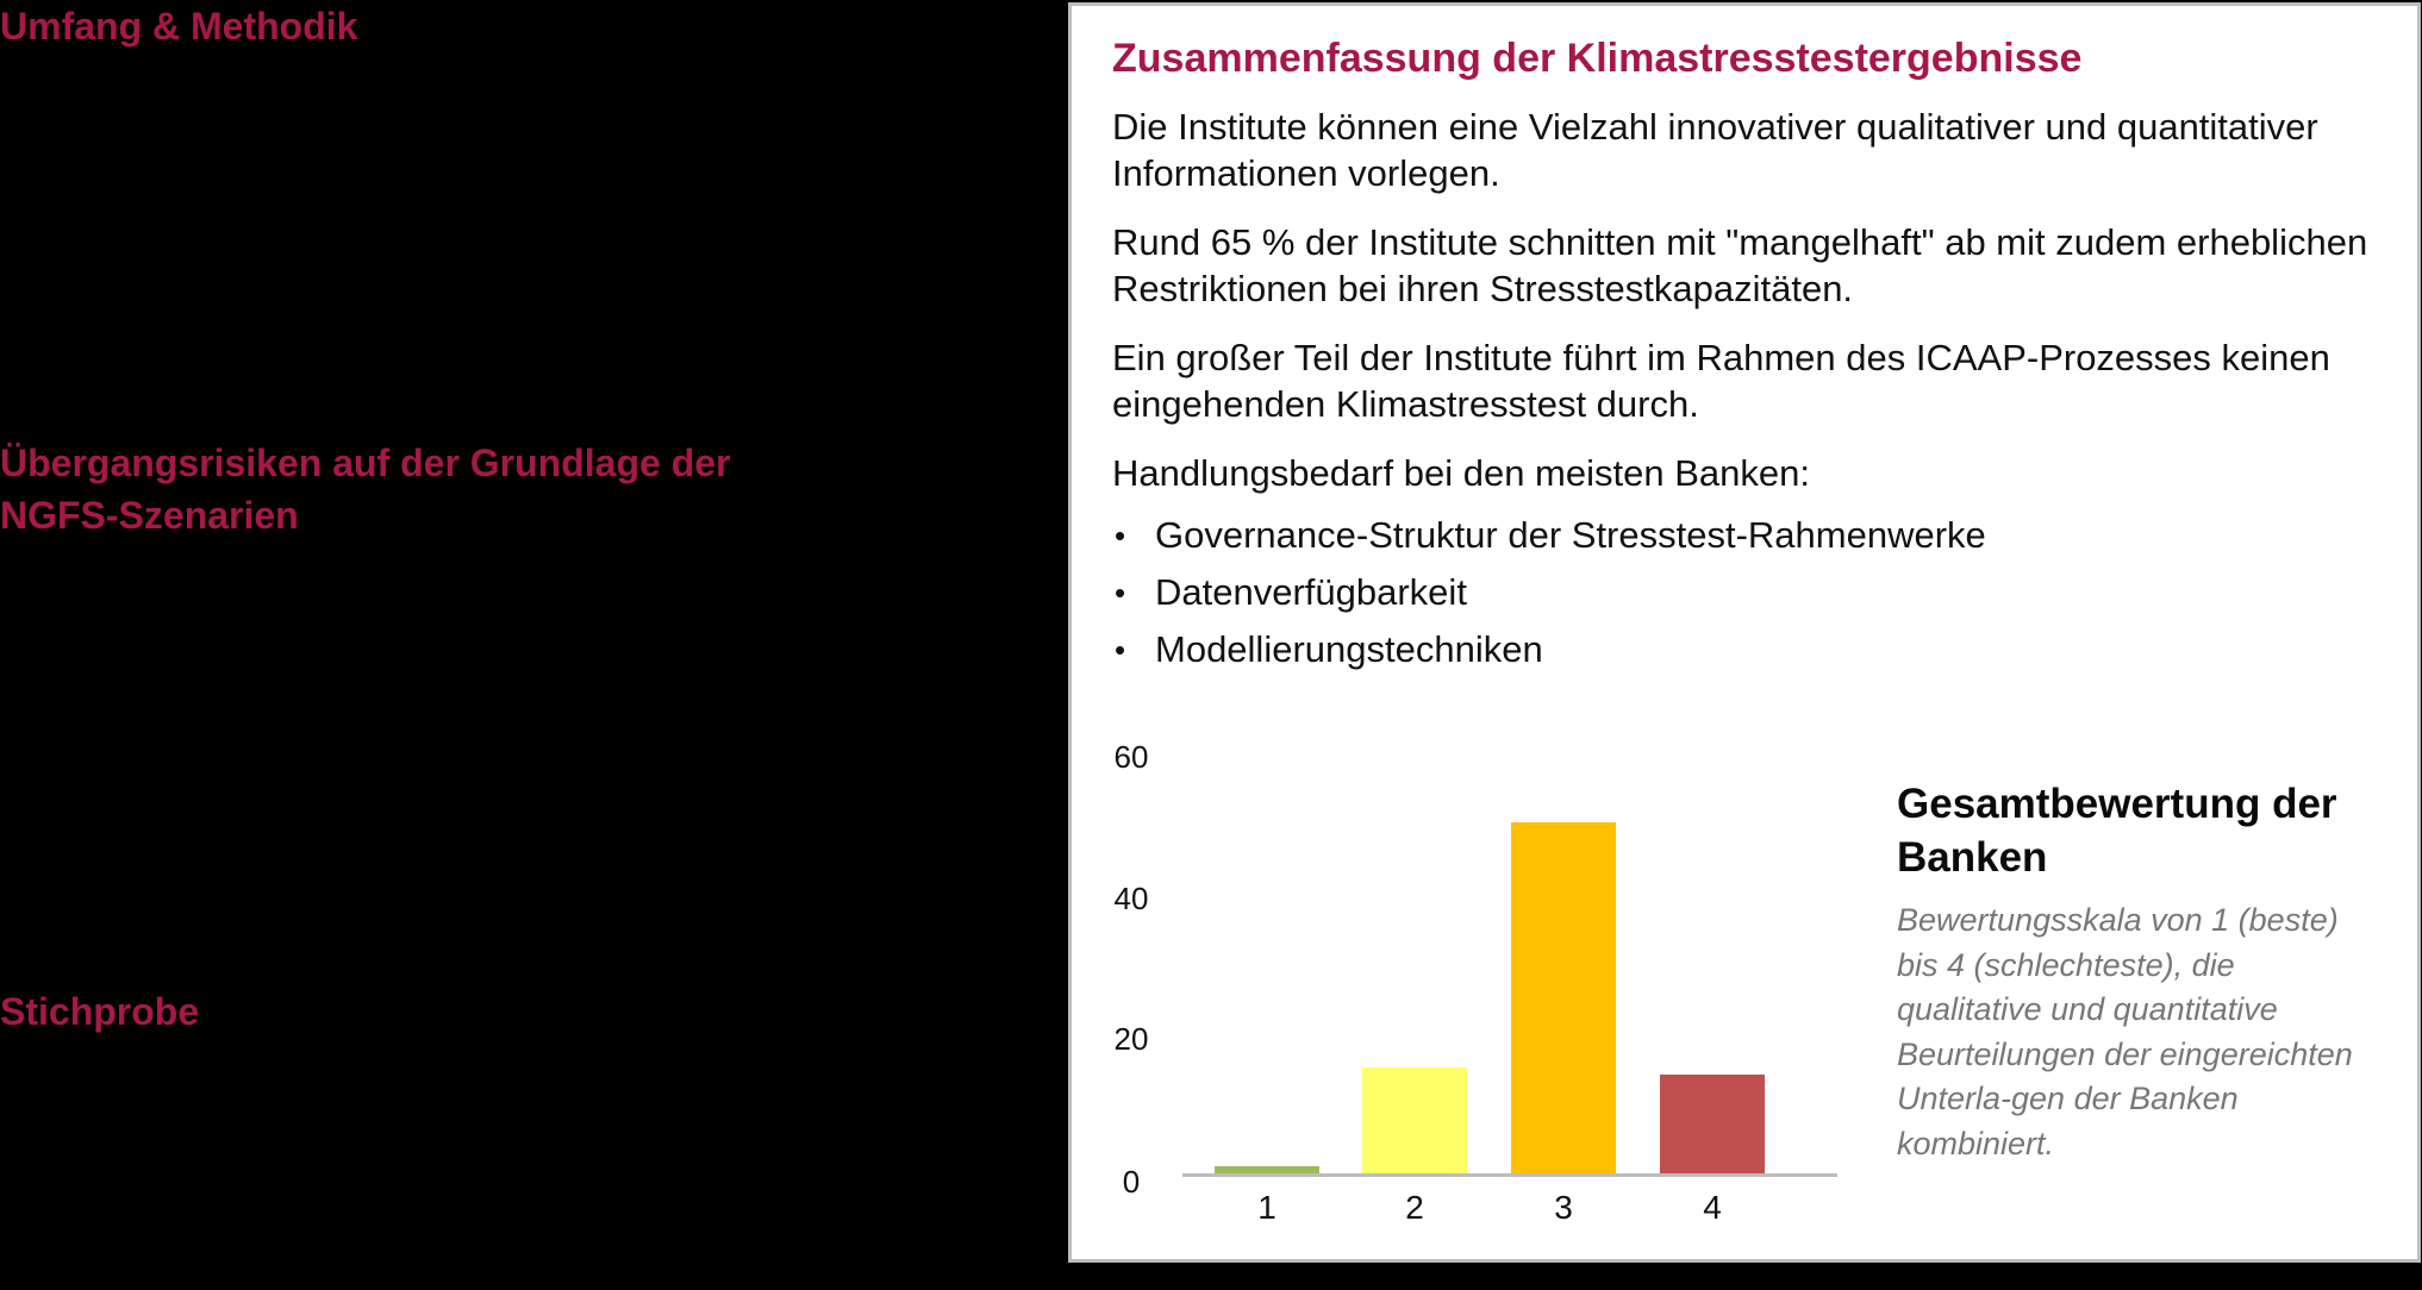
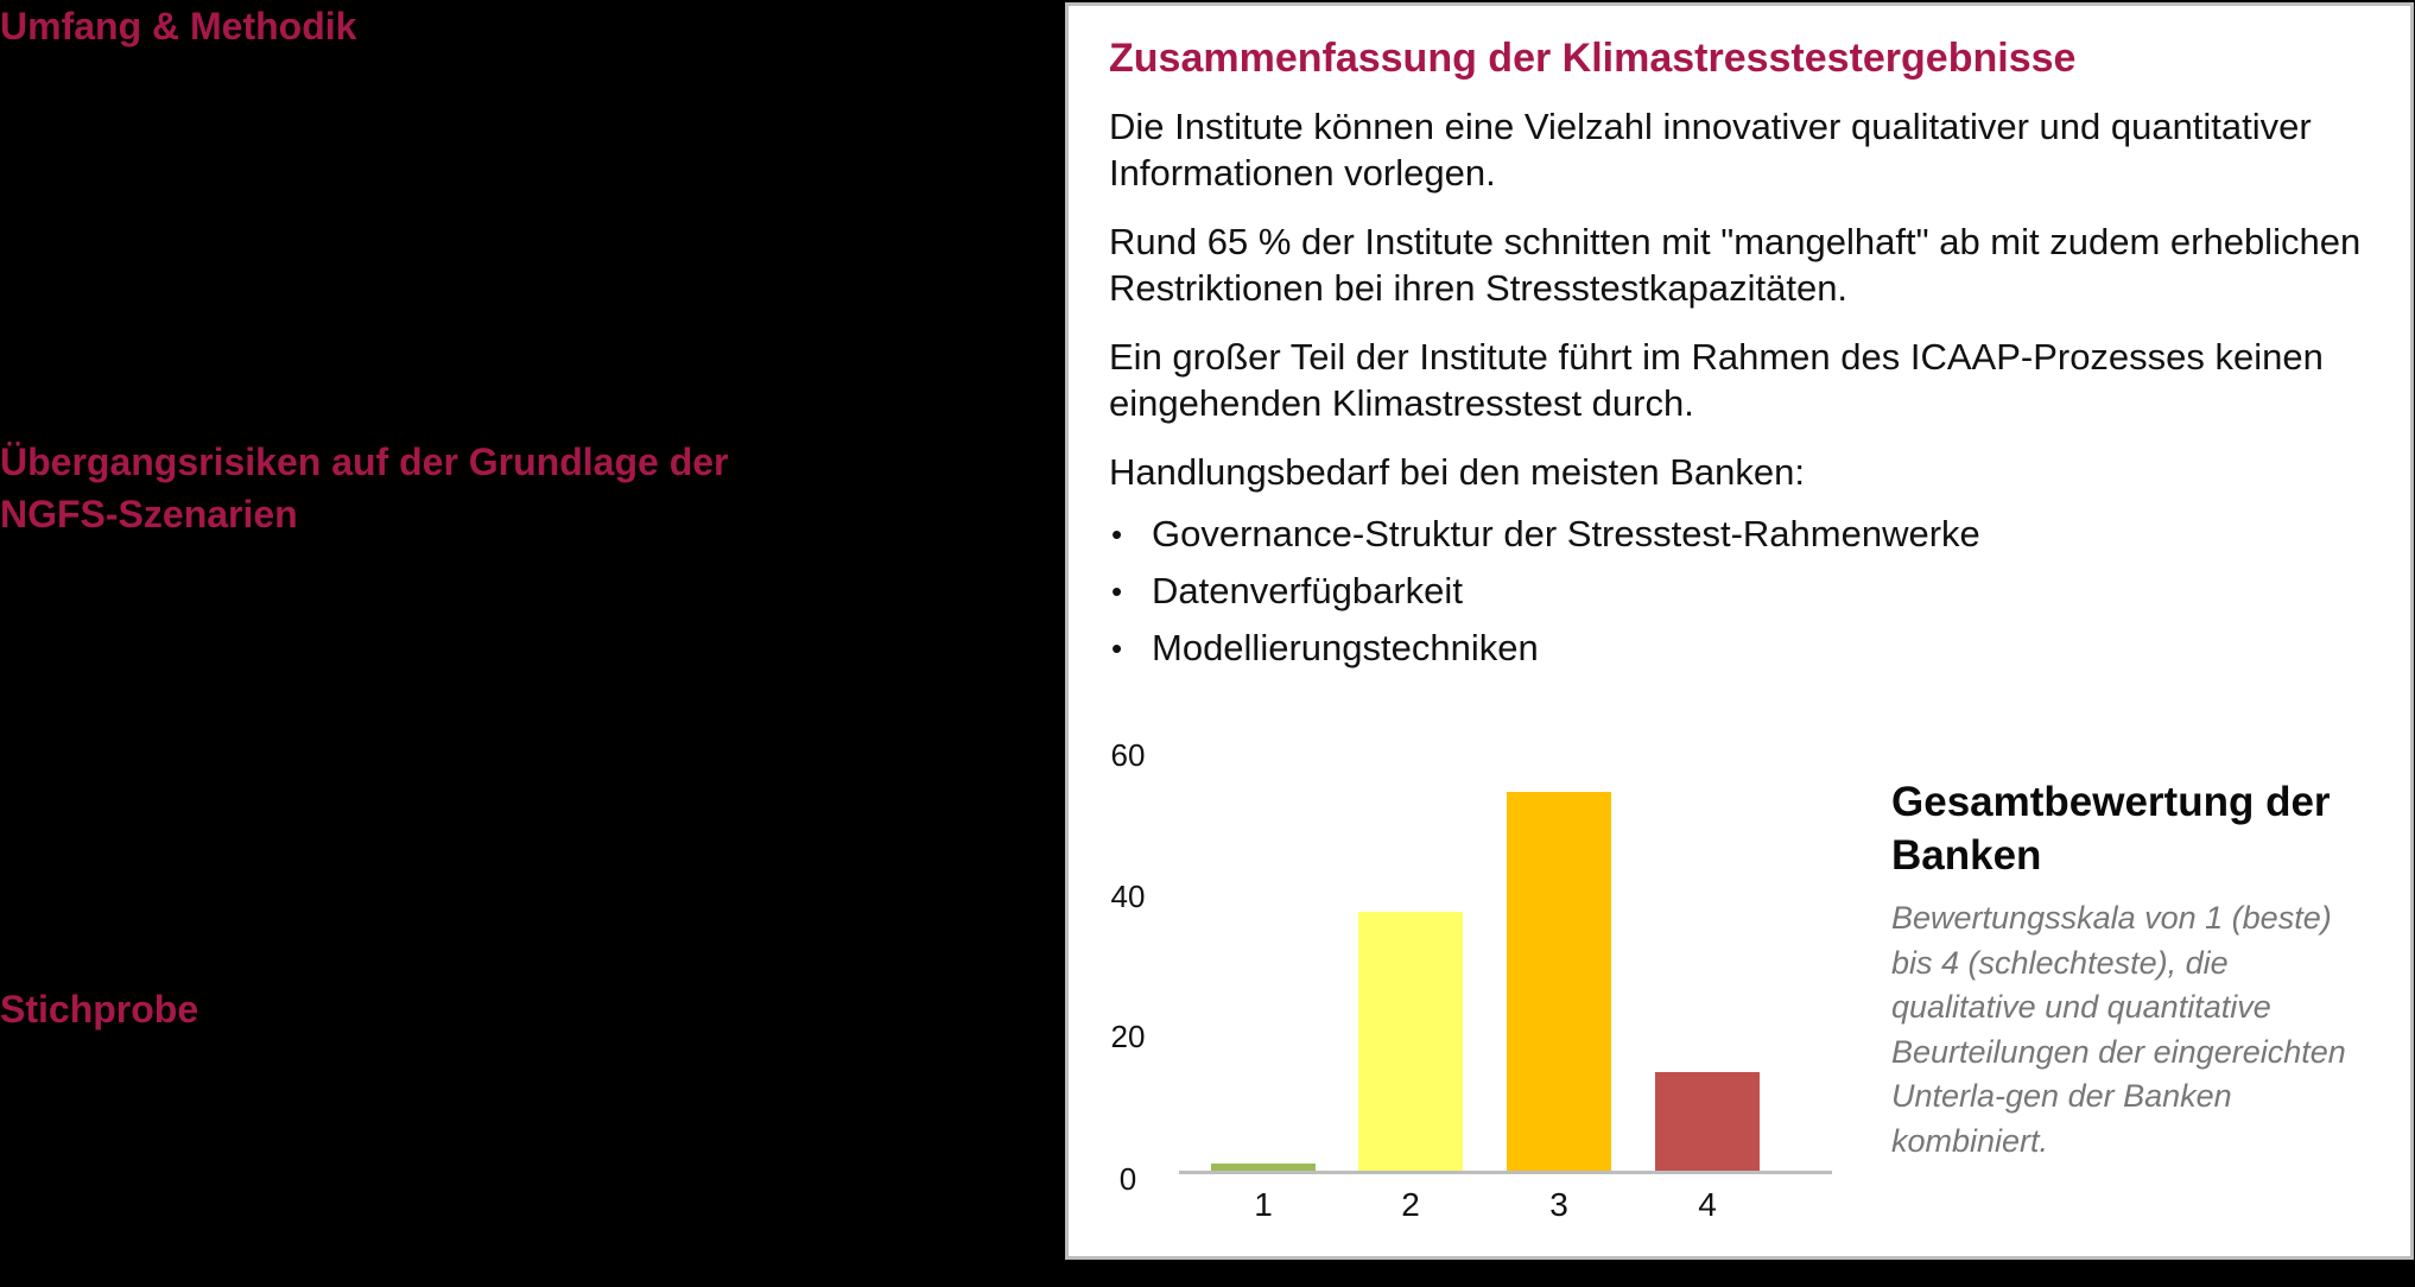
2: 15 -> 37
3: 50 -> 54
